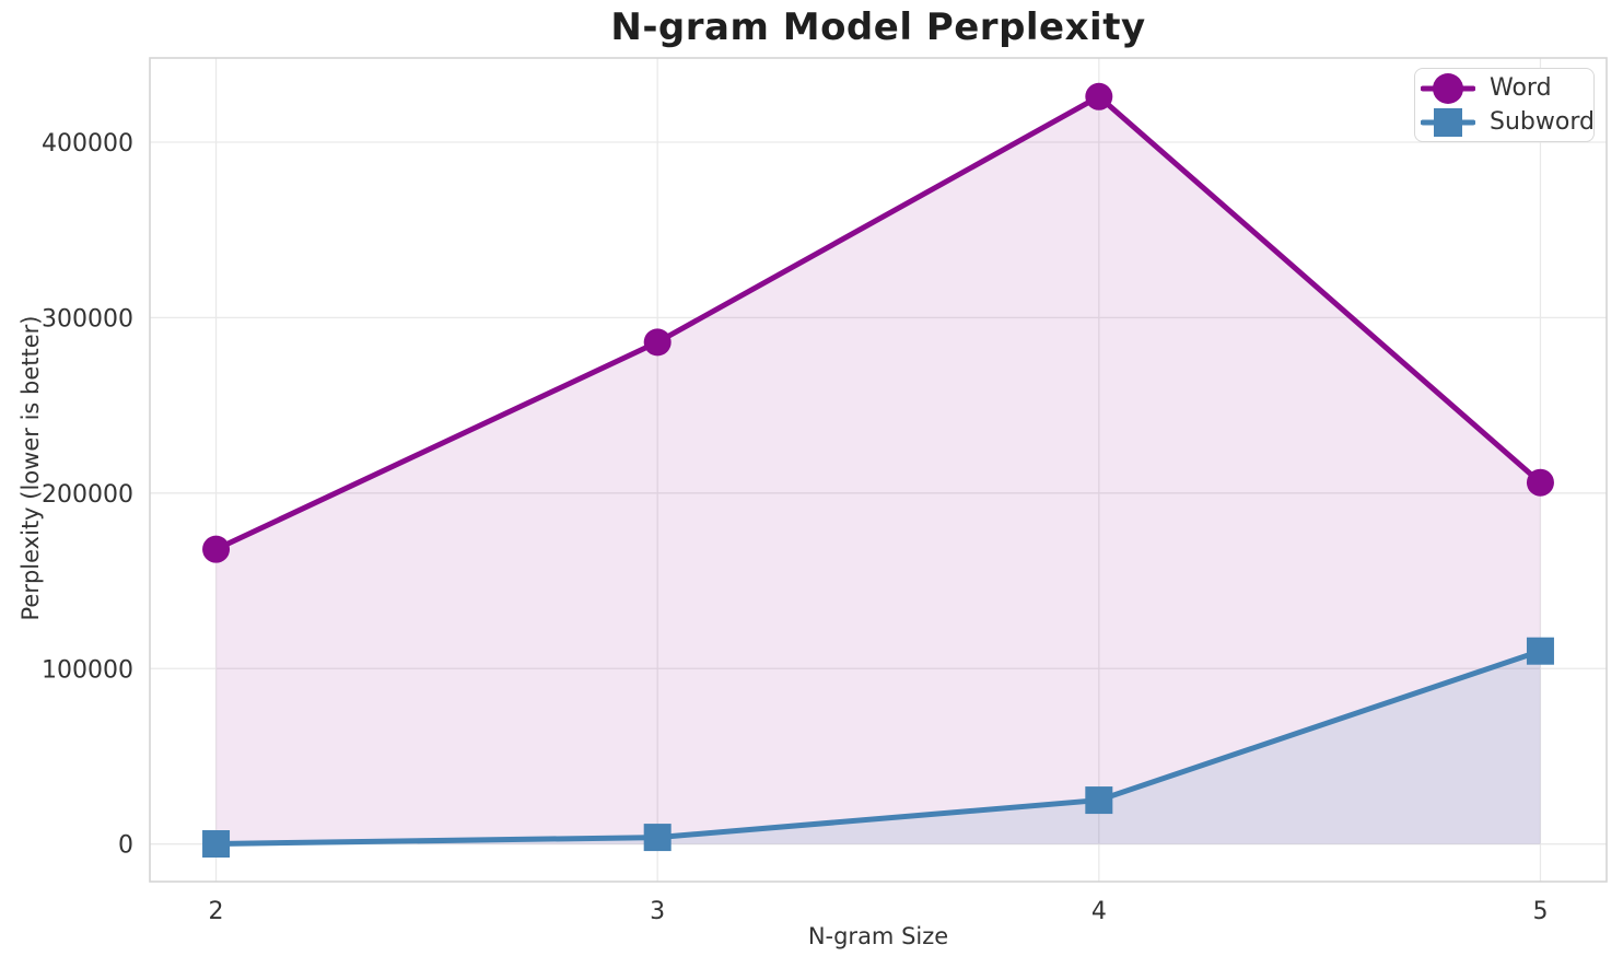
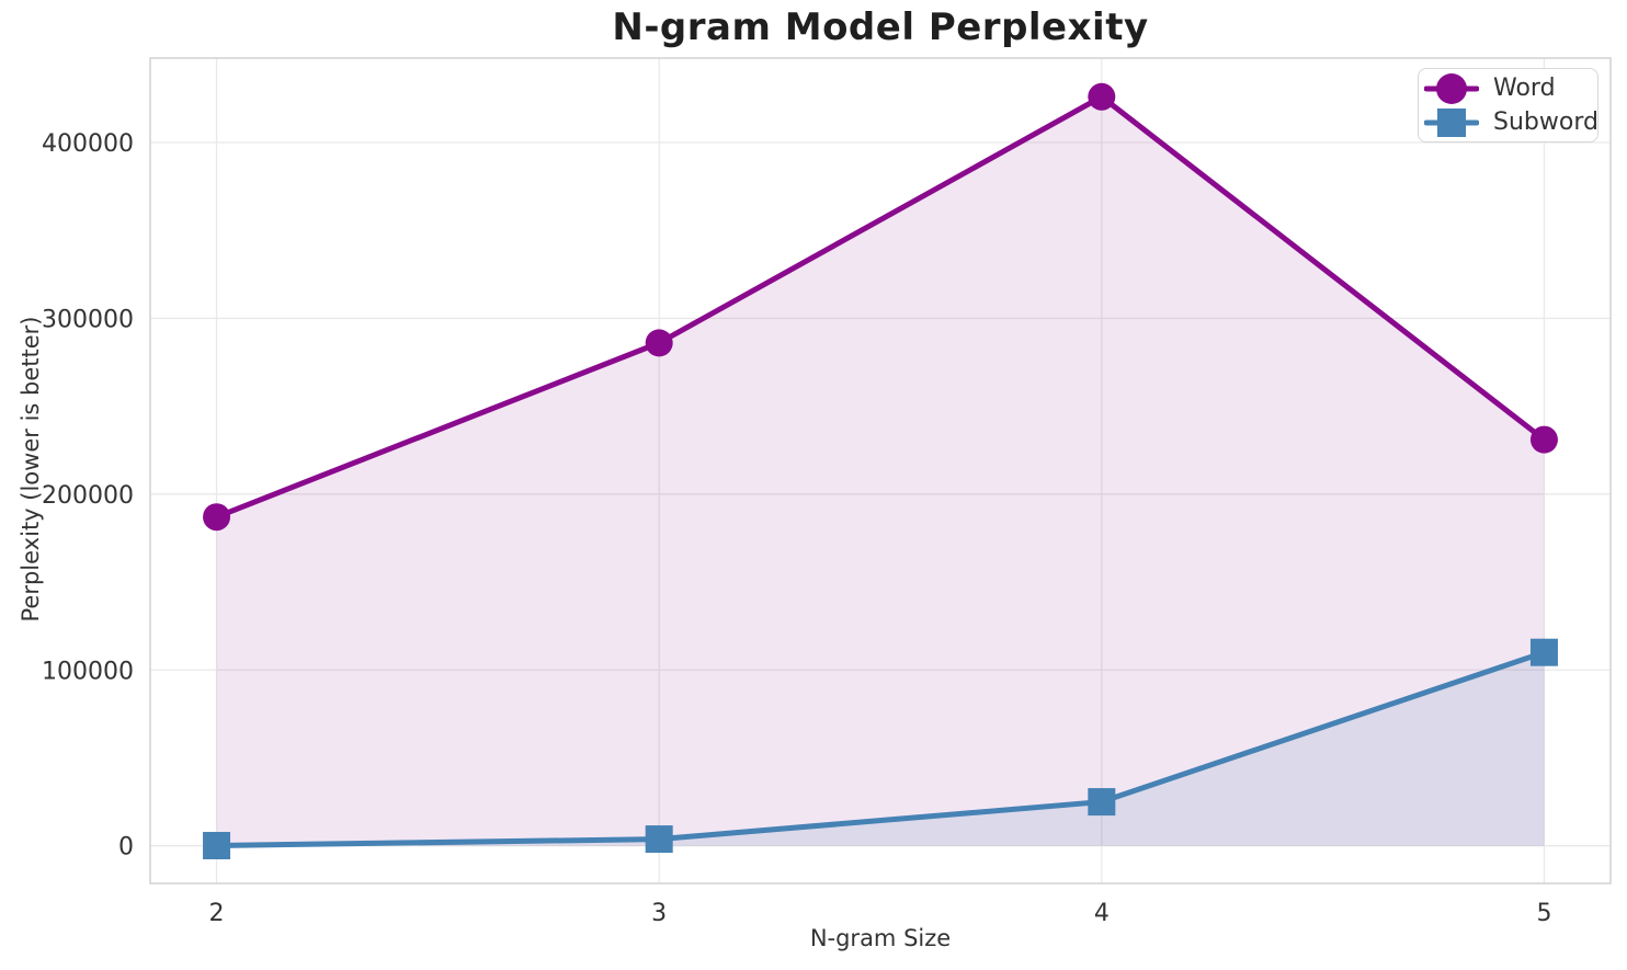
Word/2: 168000 -> 187000
Word/5: 206000 -> 231000
